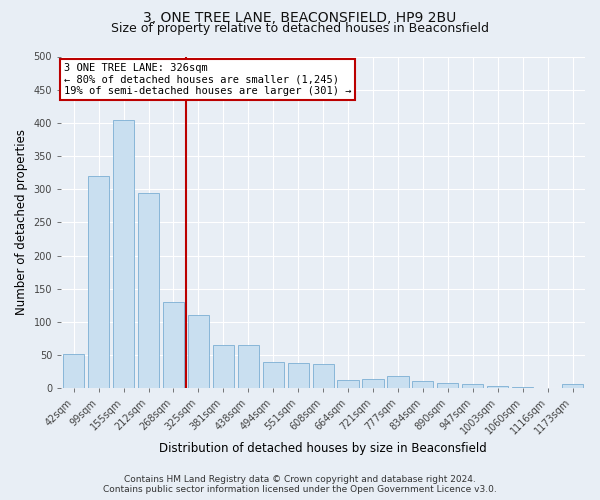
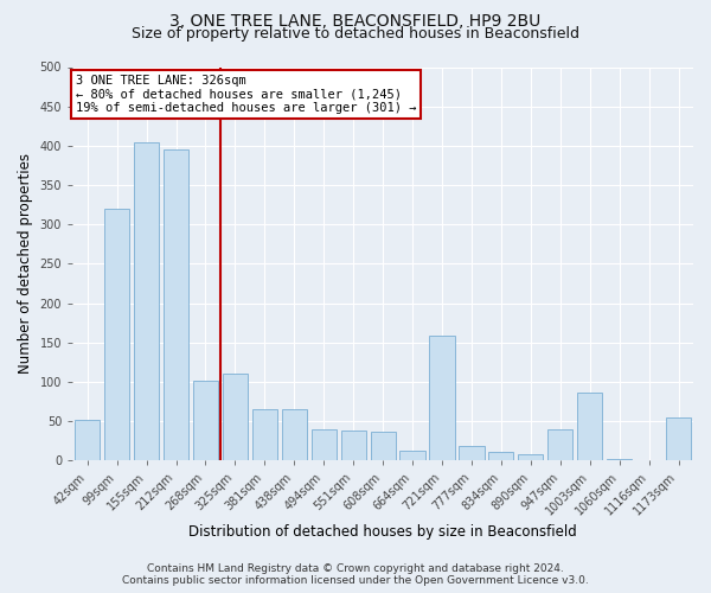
212sqm: 295 -> 396
268sqm: 130 -> 102
721sqm: 14 -> 158
947sqm: 6 -> 40
1003sqm: 4 -> 86
1173sqm: 6 -> 54
